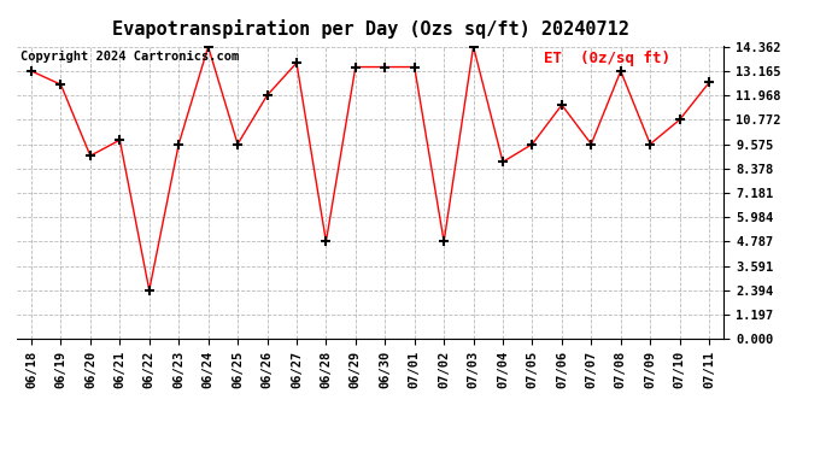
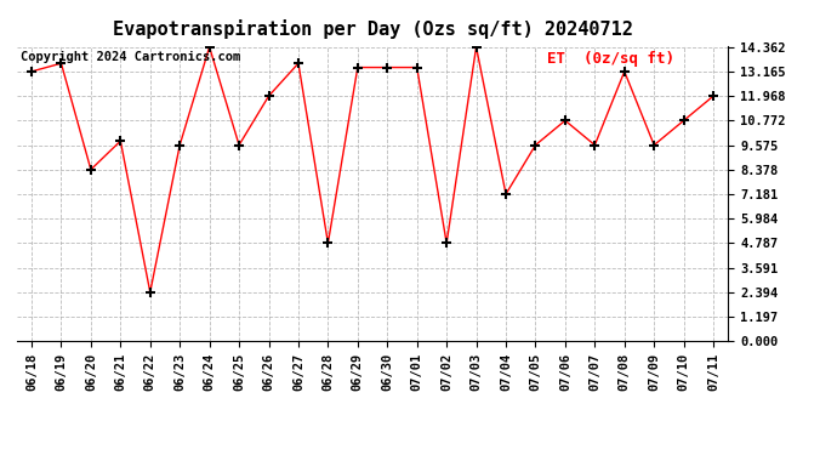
06/19: 12.5 -> 13.6
06/20: 9.0 -> 8.4
07/04: 8.7 -> 7.2
07/06: 11.5 -> 10.8
07/11: 12.6 -> 12.0
